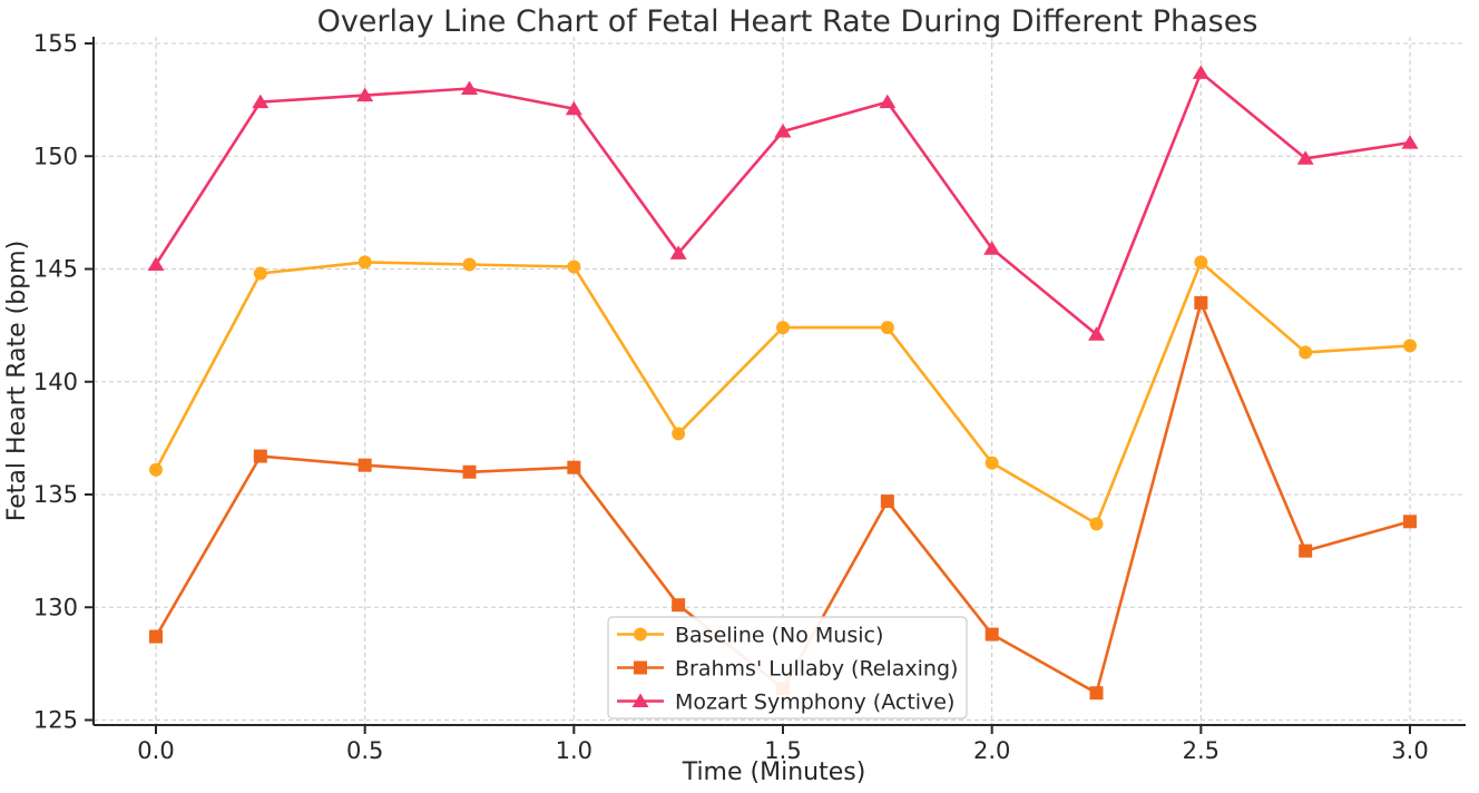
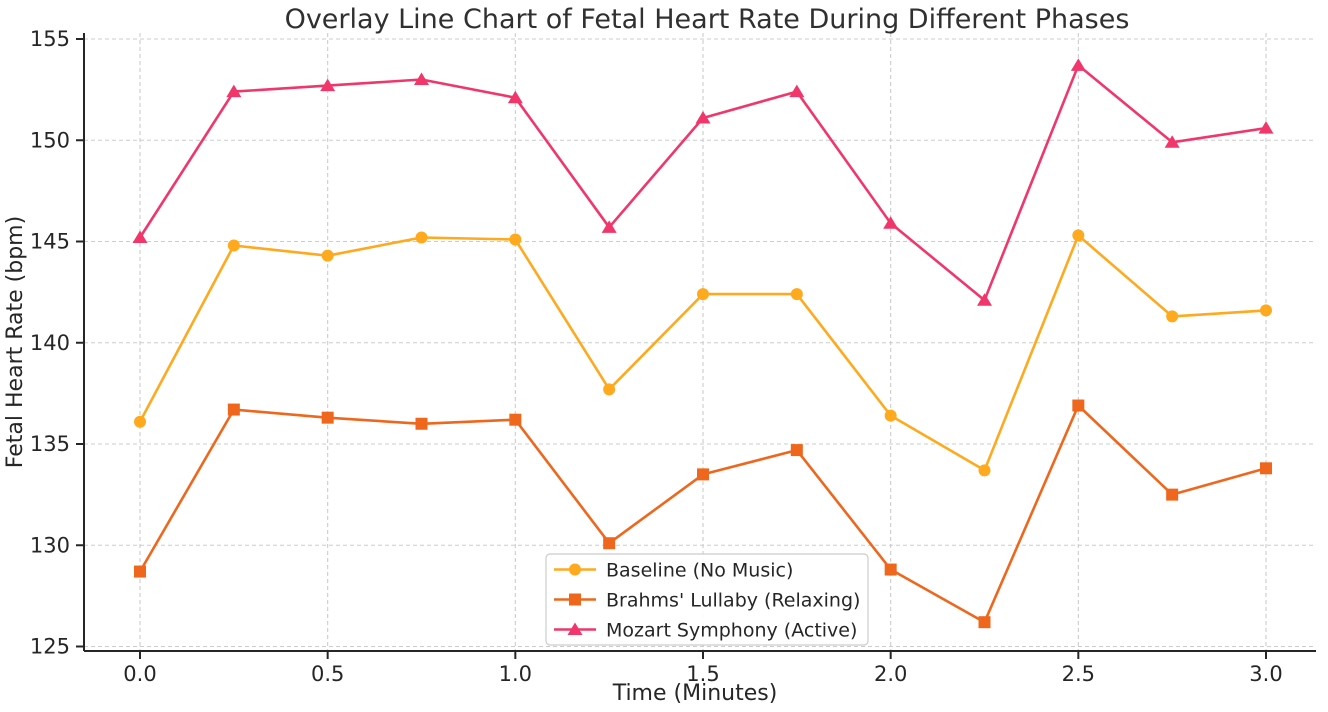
Baseline (No Music)/0.5: 145.3 -> 144.3
Brahms' Lullaby (Relaxing)/1.5: 126.4 -> 133.5
Brahms' Lullaby (Relaxing)/2.5: 143.5 -> 136.9
